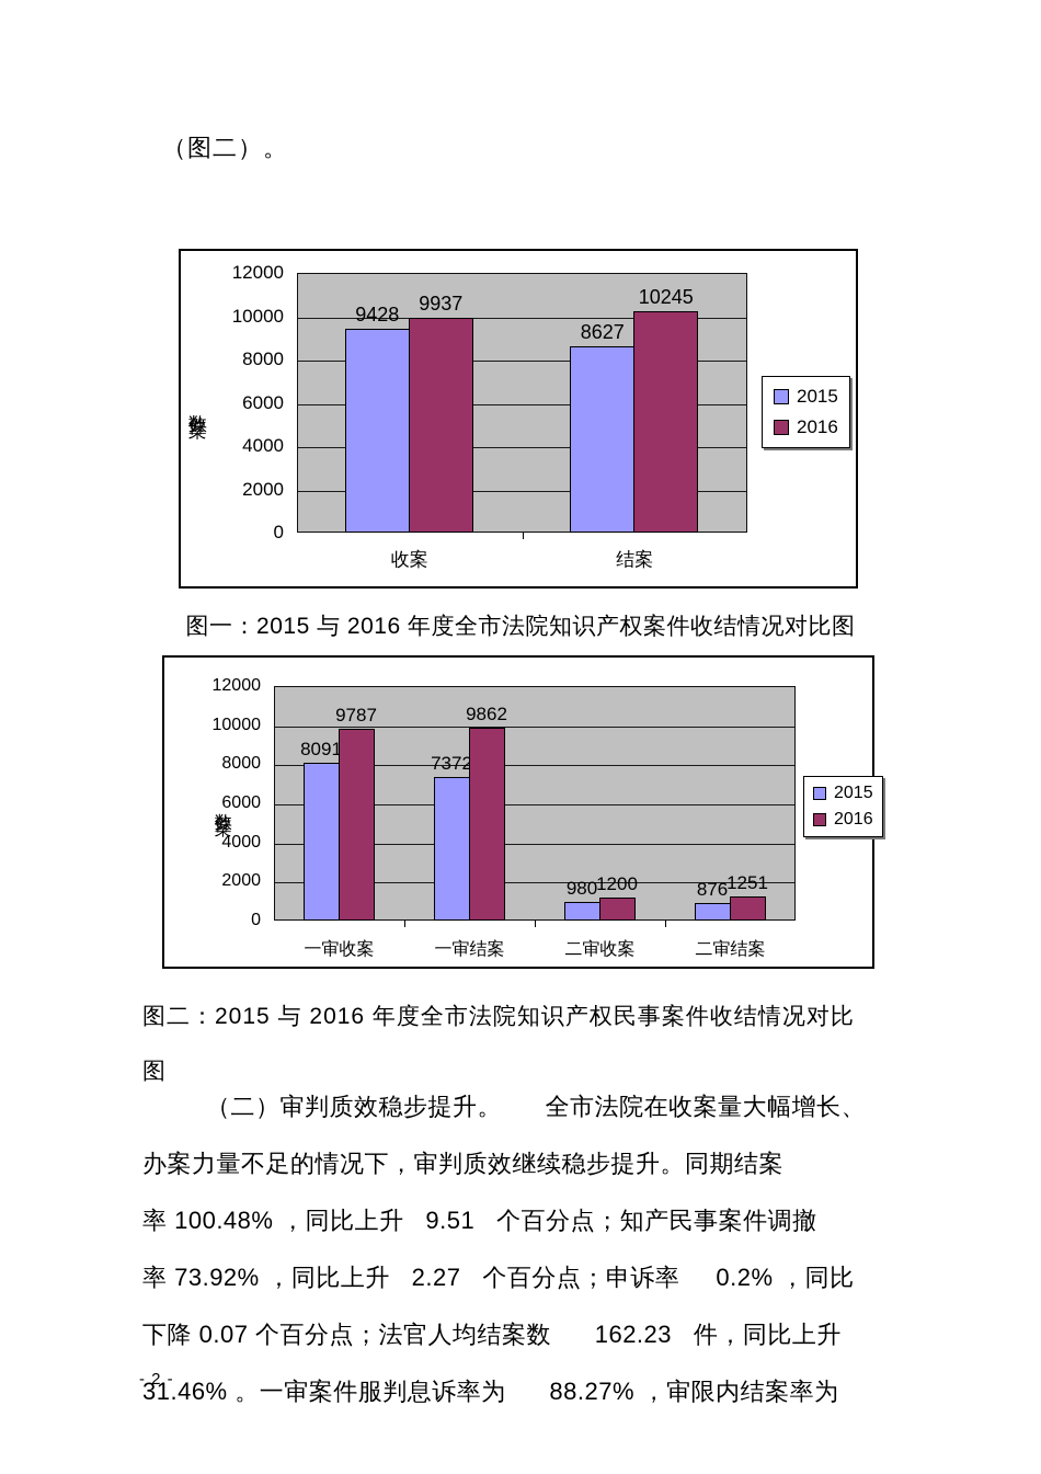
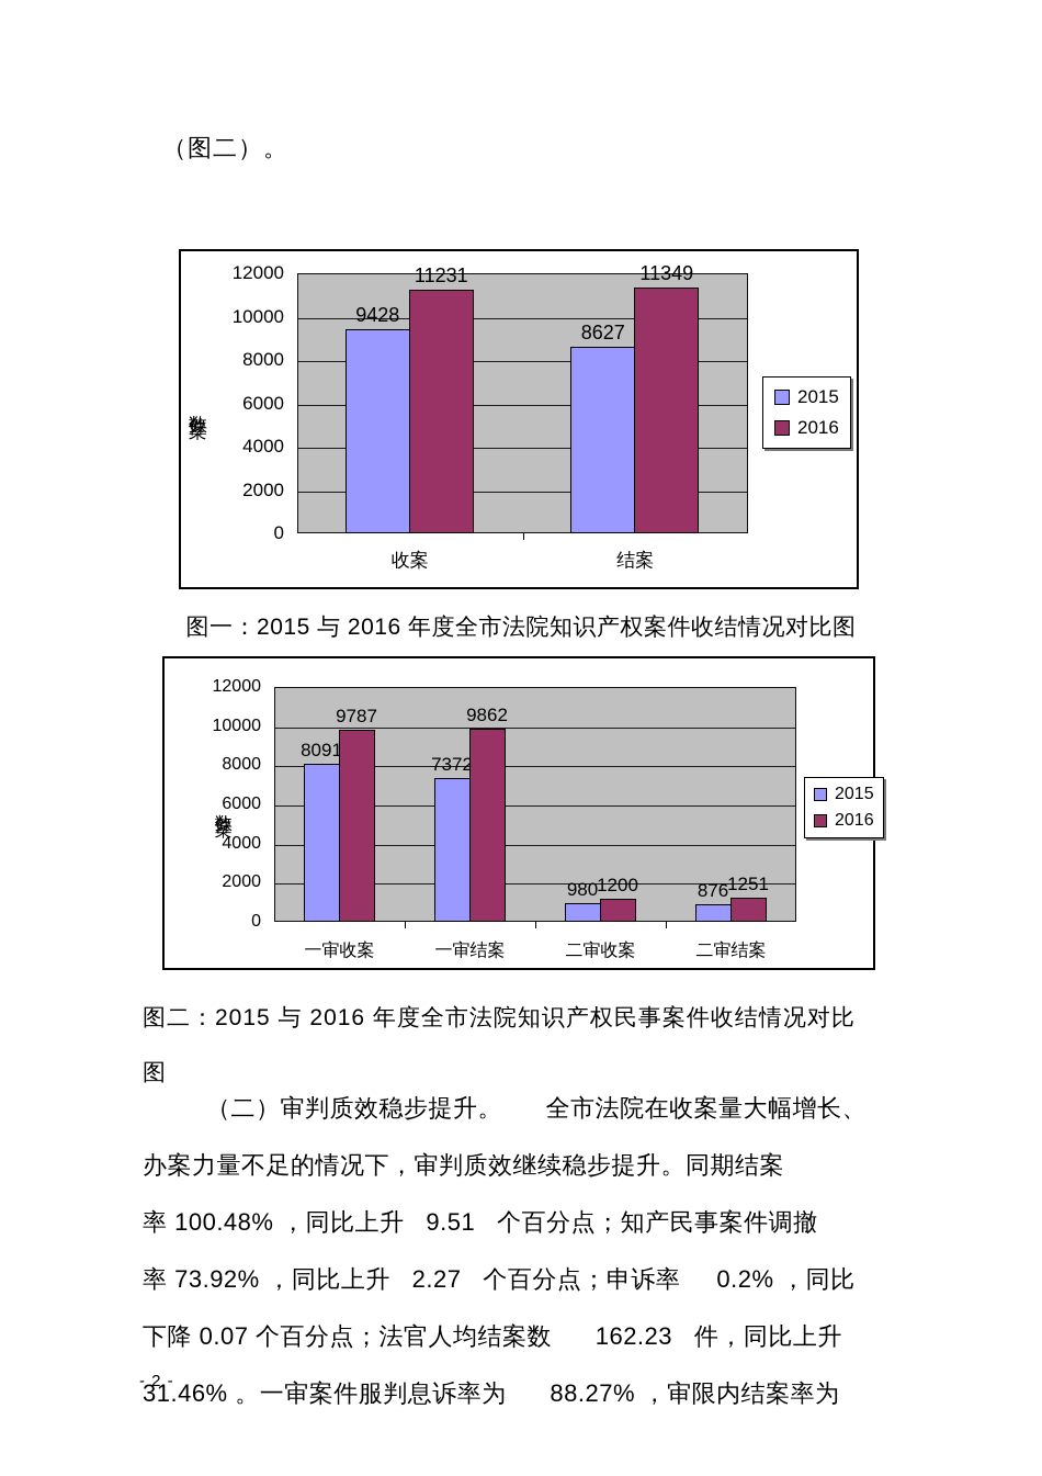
图一：2015 与 2016 年度全市法院知识产权案件收结情况对比图/2016/收案: 9937 -> 11231
图一：2015 与 2016 年度全市法院知识产权案件收结情况对比图/2016/结案: 10245 -> 11349
